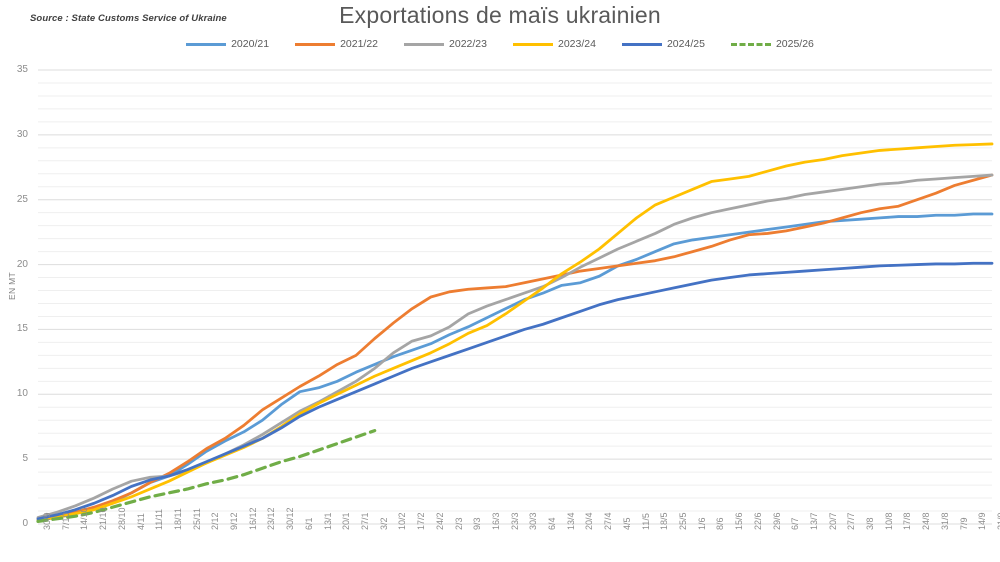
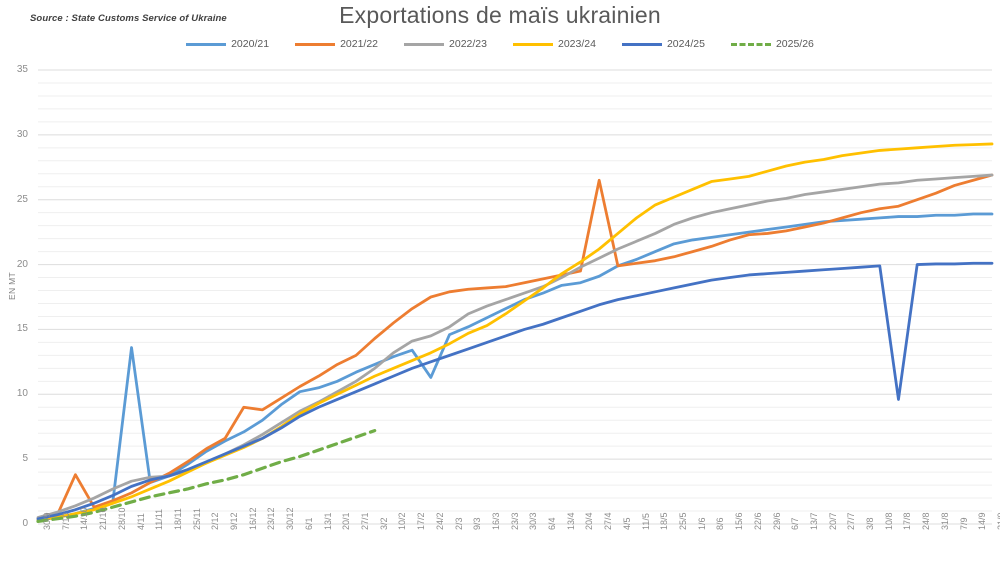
2021/22/14/10: 0.9 -> 3.8
2020/21/4/11: 2.4 -> 13.6
2021/22/16/12: 7.6 -> 9.0
2020/21/24/2: 13.9 -> 11.3
2021/22/27/4: 19.7 -> 26.5
2024/25/17/8: 19.9 -> 9.6
